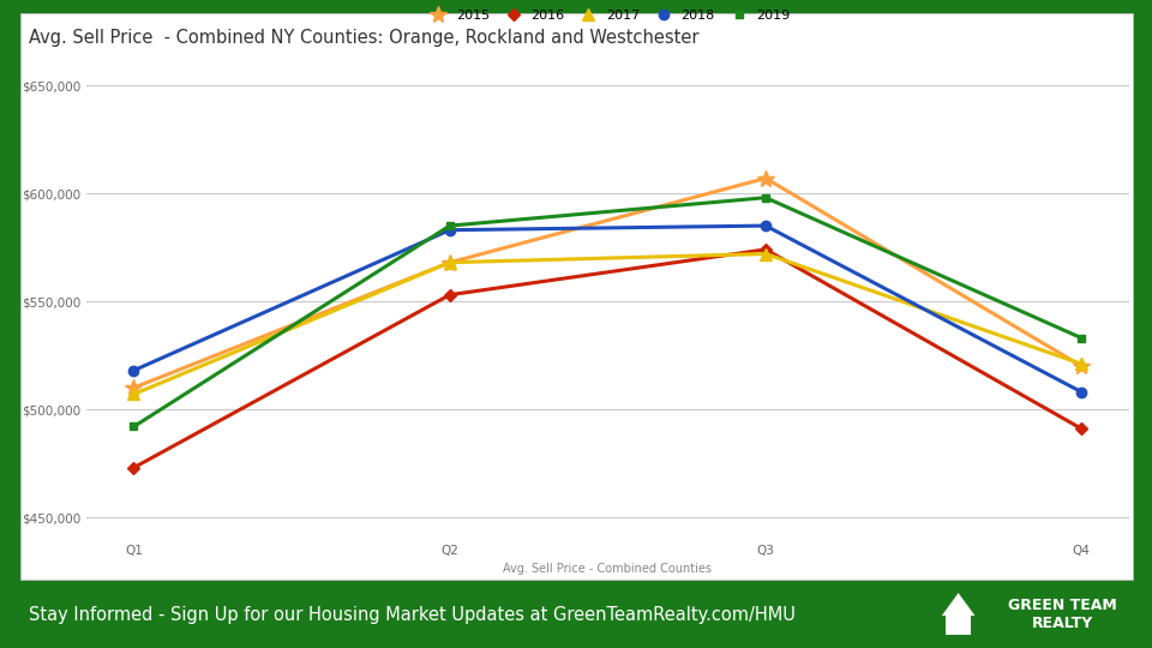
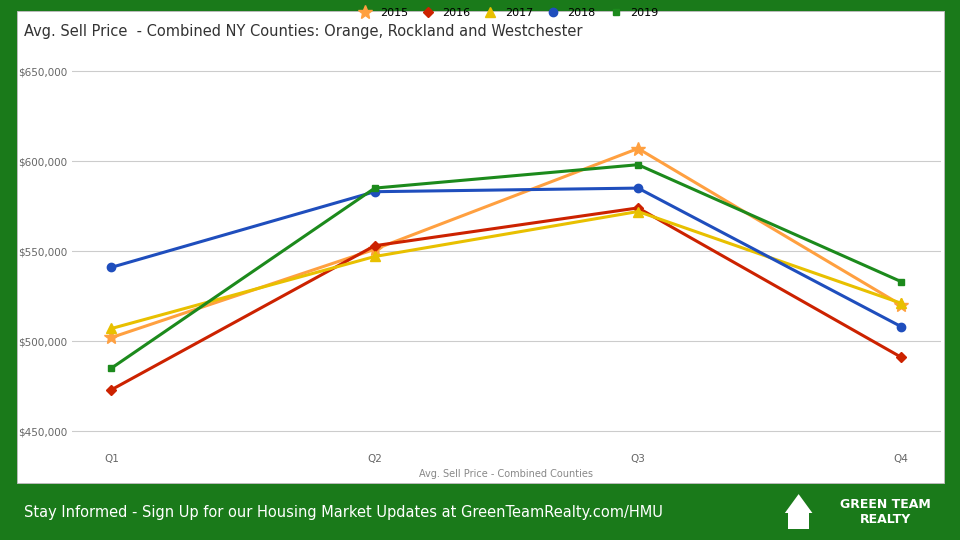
2015/Q1: $510,000 -> $502,000
2018/Q1: $518,000 -> $541,000
2019/Q1: $492,000 -> $485,000
2015/Q2: $568,000 -> $551,000
2017/Q2: $568,000 -> $547,000
